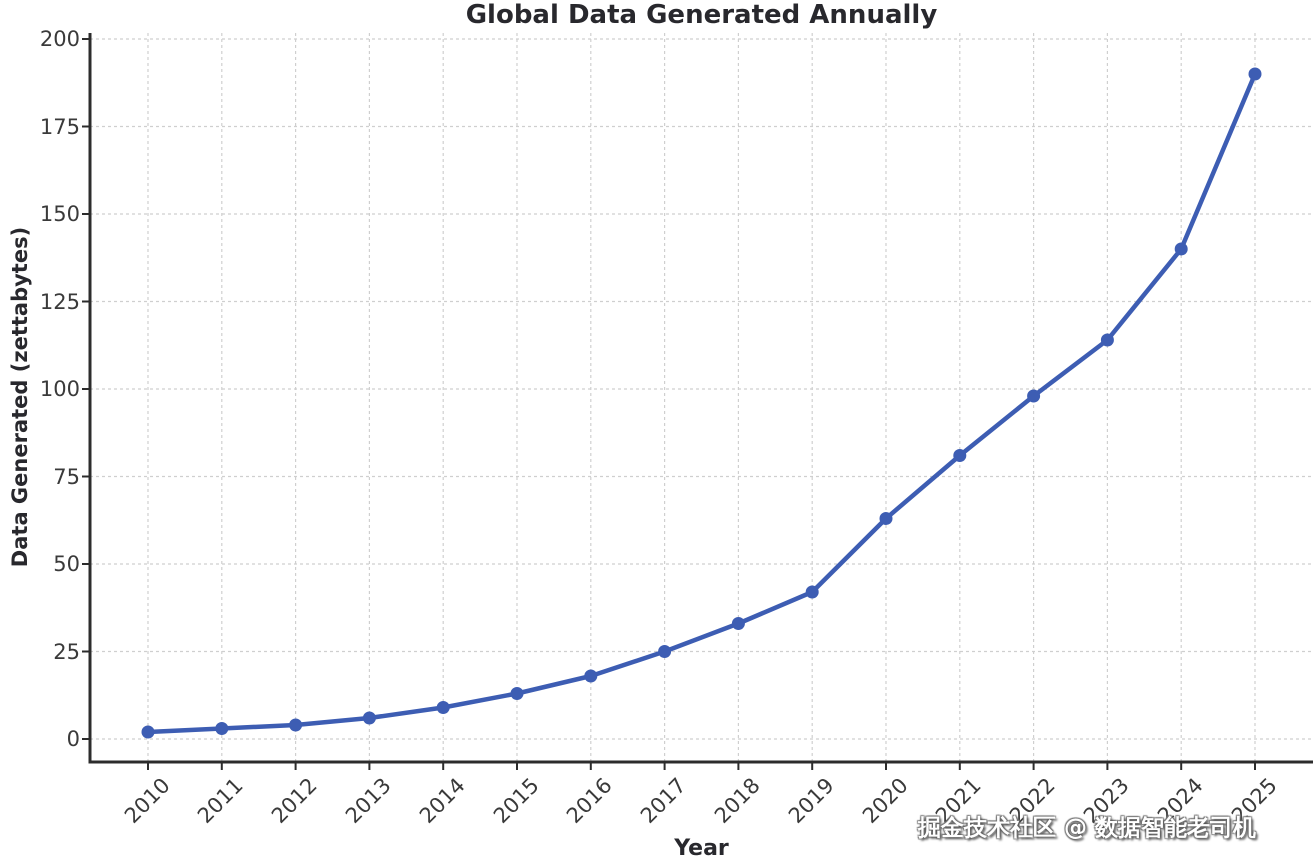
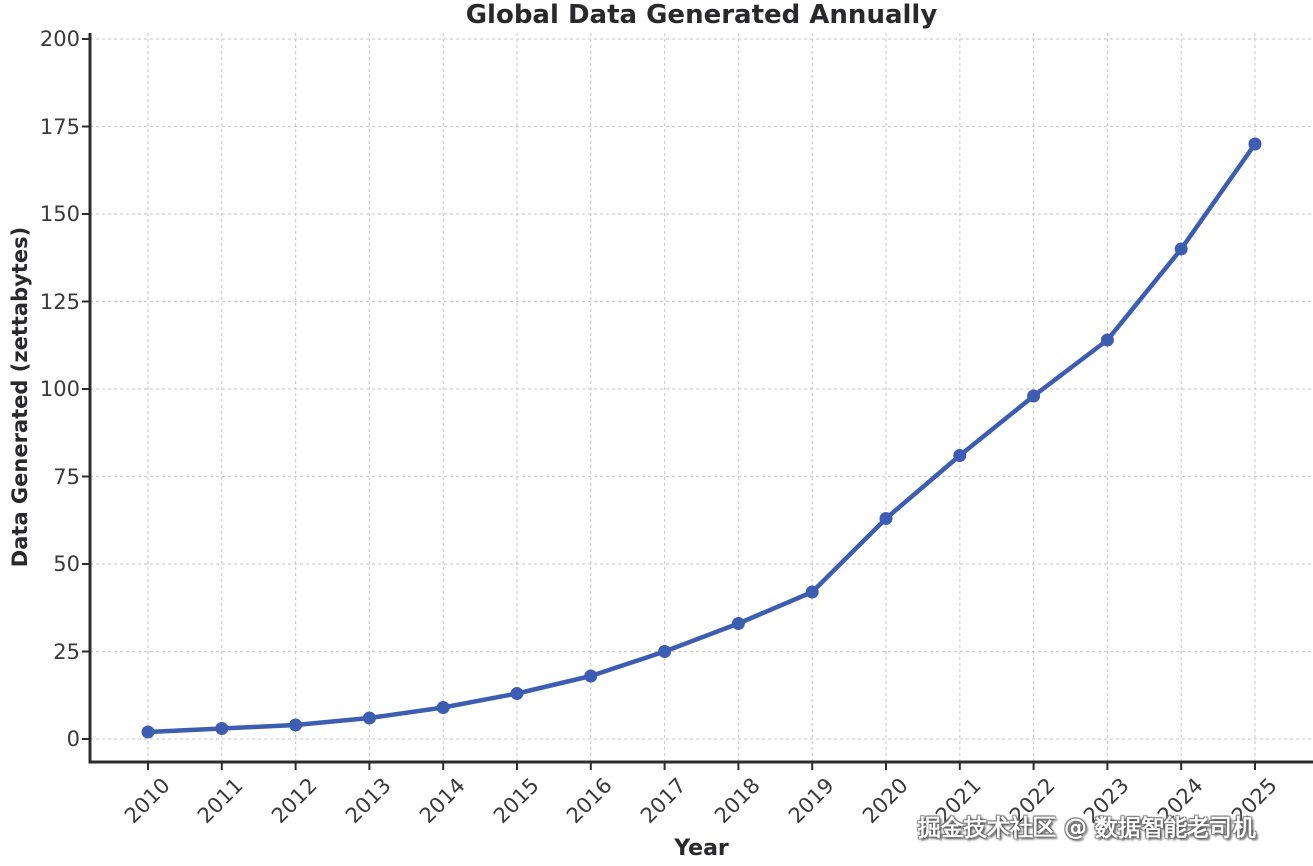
2025: 190 -> 170
